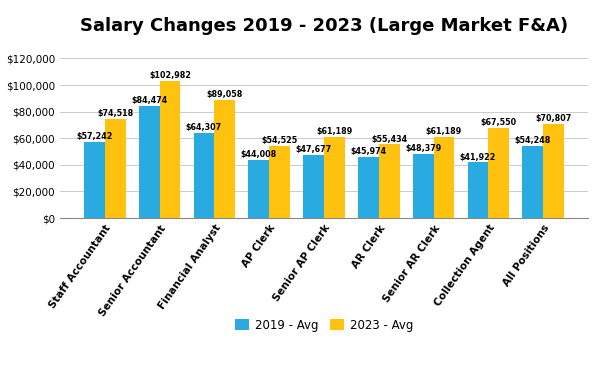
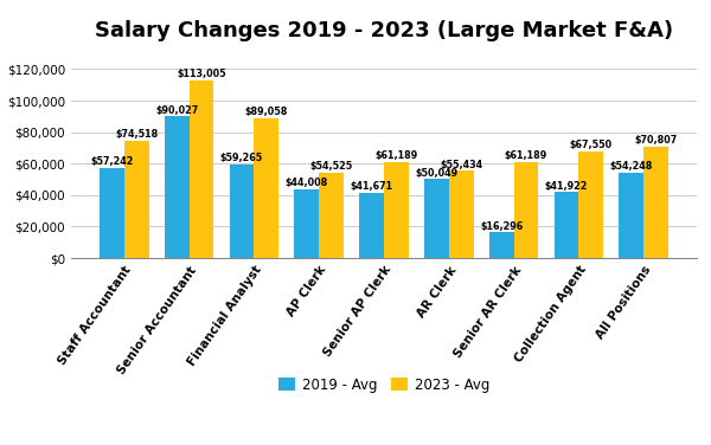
2019 - Avg/Senior Accountant: $84,474 -> $90,027
2023 - Avg/Senior Accountant: $102,982 -> $113,005
2019 - Avg/Financial Analyst: $64,307 -> $59,265
2019 - Avg/Senior AP Clerk: $47,677 -> $41,671
2019 - Avg/AR Clerk: $45,974 -> $50,049
2019 - Avg/Senior AR Clerk: $48,379 -> $16,296
